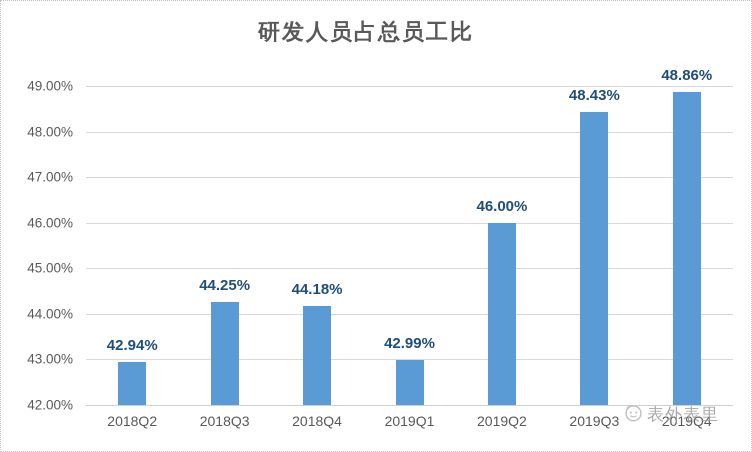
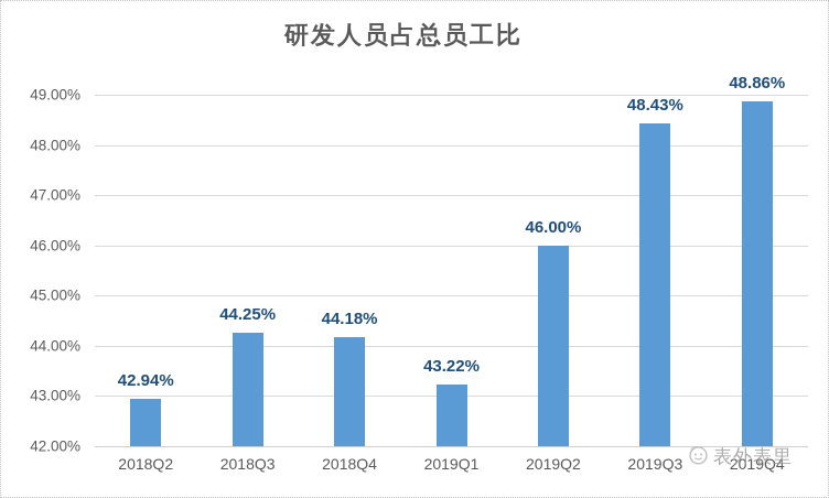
2019Q1: 42.99% -> 43.22%
